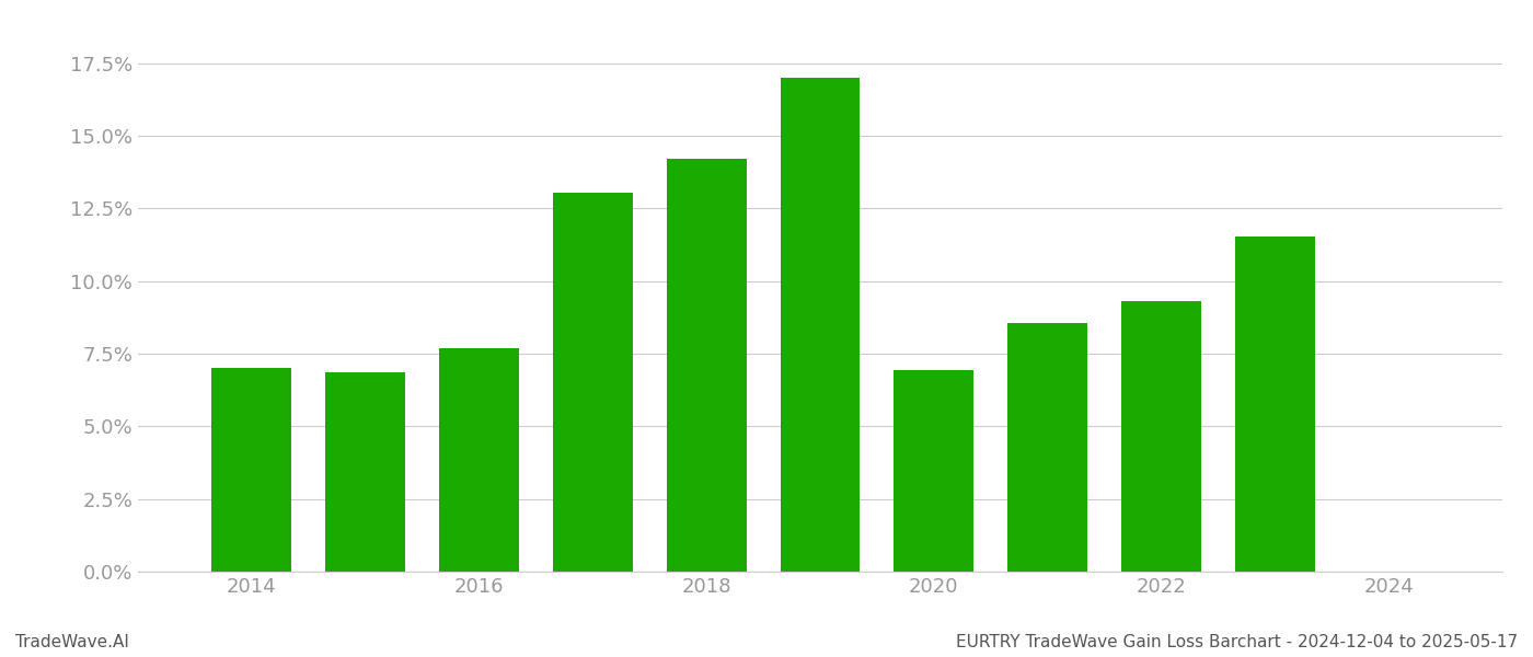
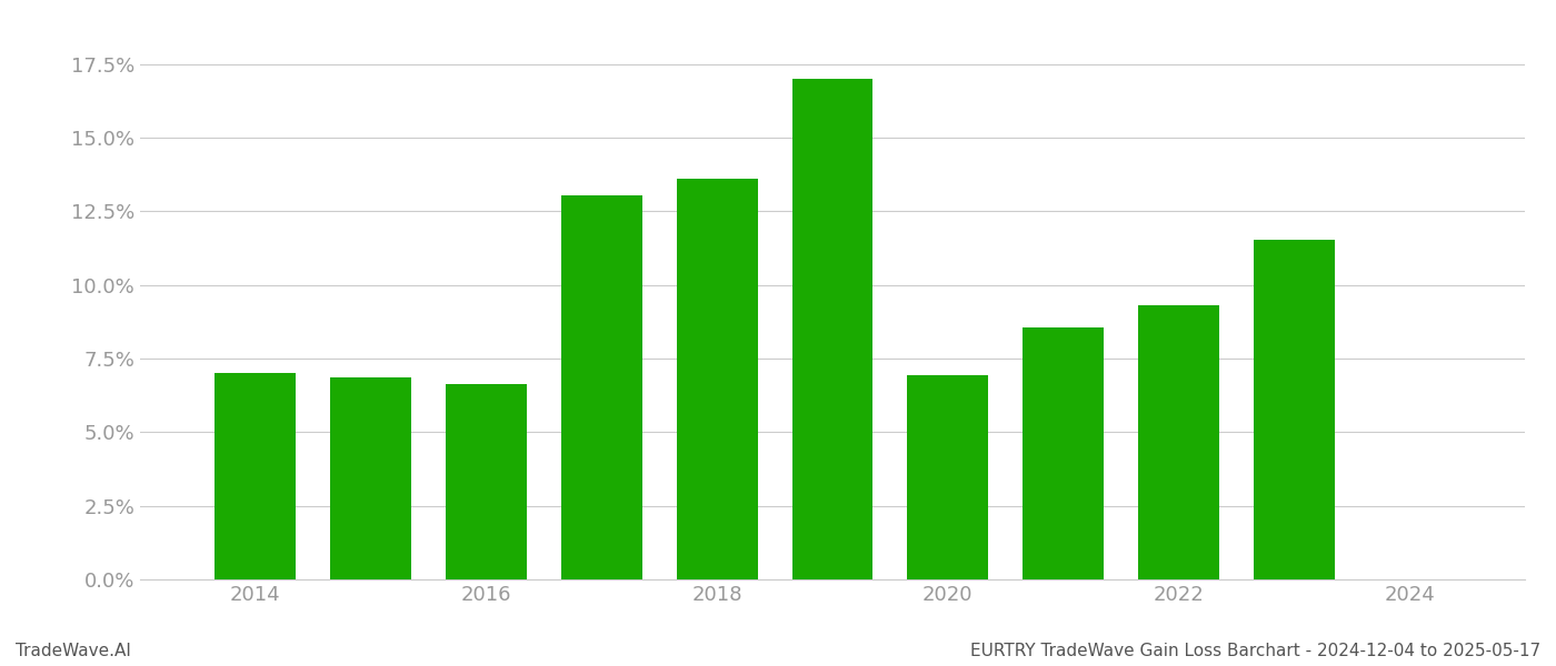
2016: 7.70% -> 6.65%
2018: 14.20% -> 13.60%
